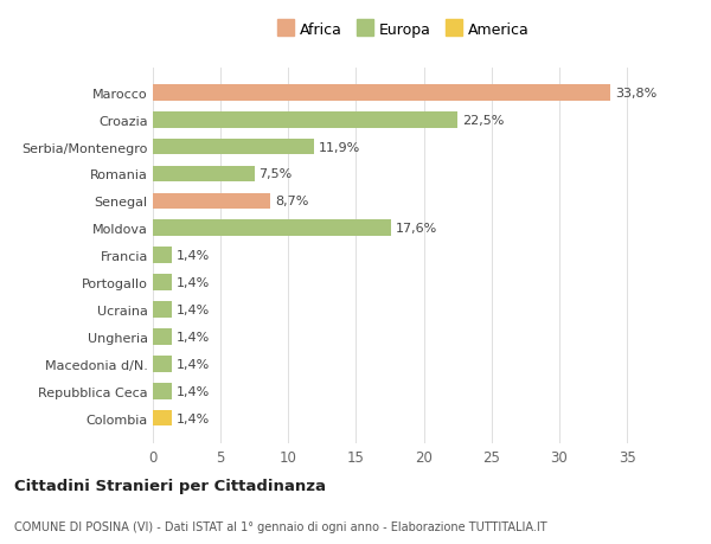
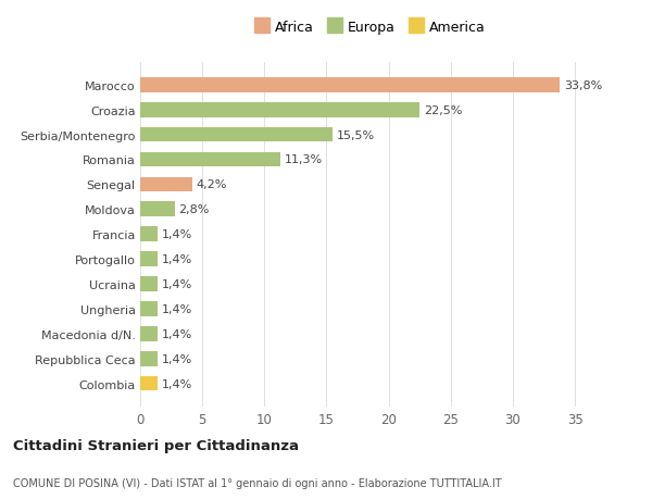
Serbia/Montenegro: 11,9% -> 15,5%
Romania: 7,5% -> 11,3%
Senegal: 8,7% -> 4,2%
Moldova: 17,6% -> 2,8%
